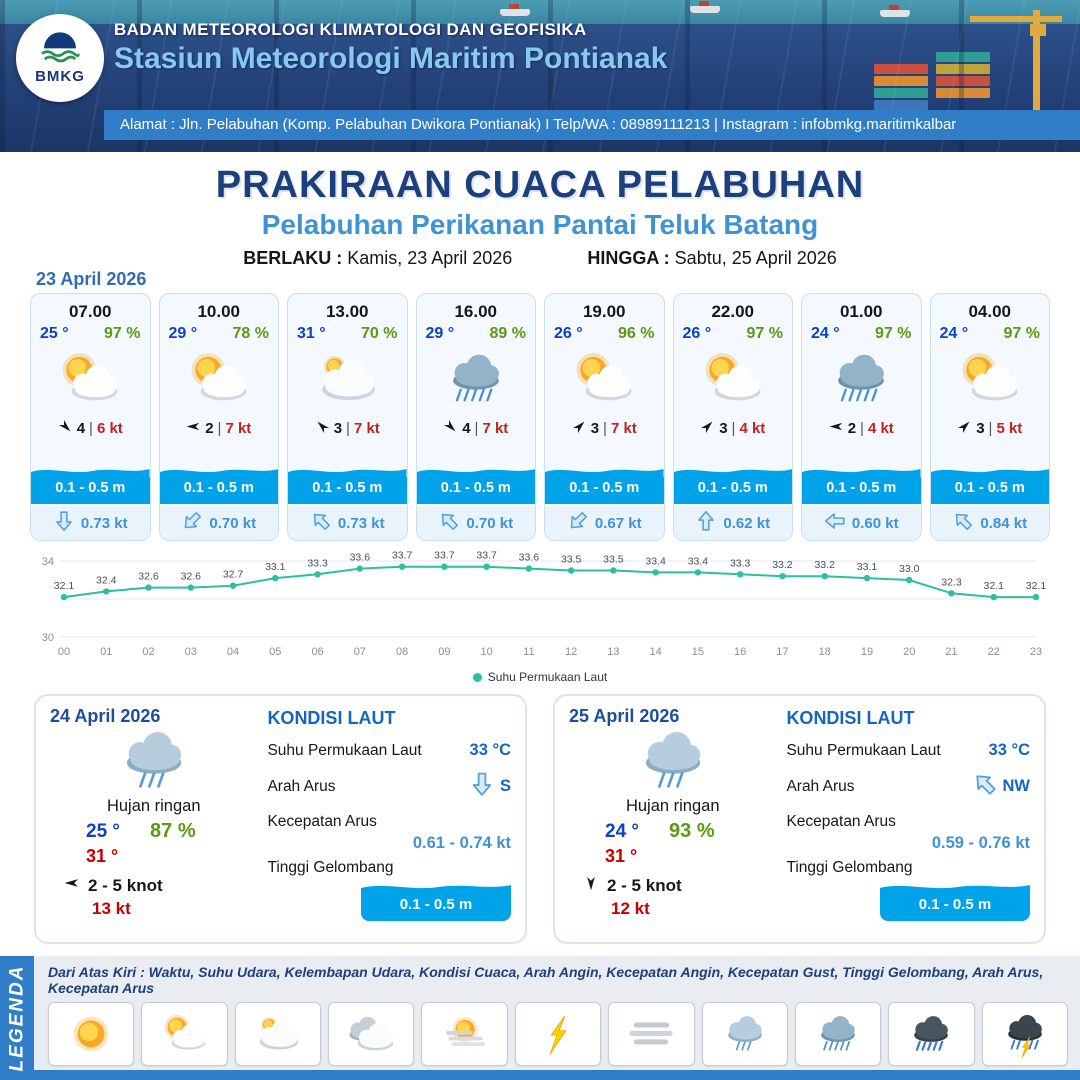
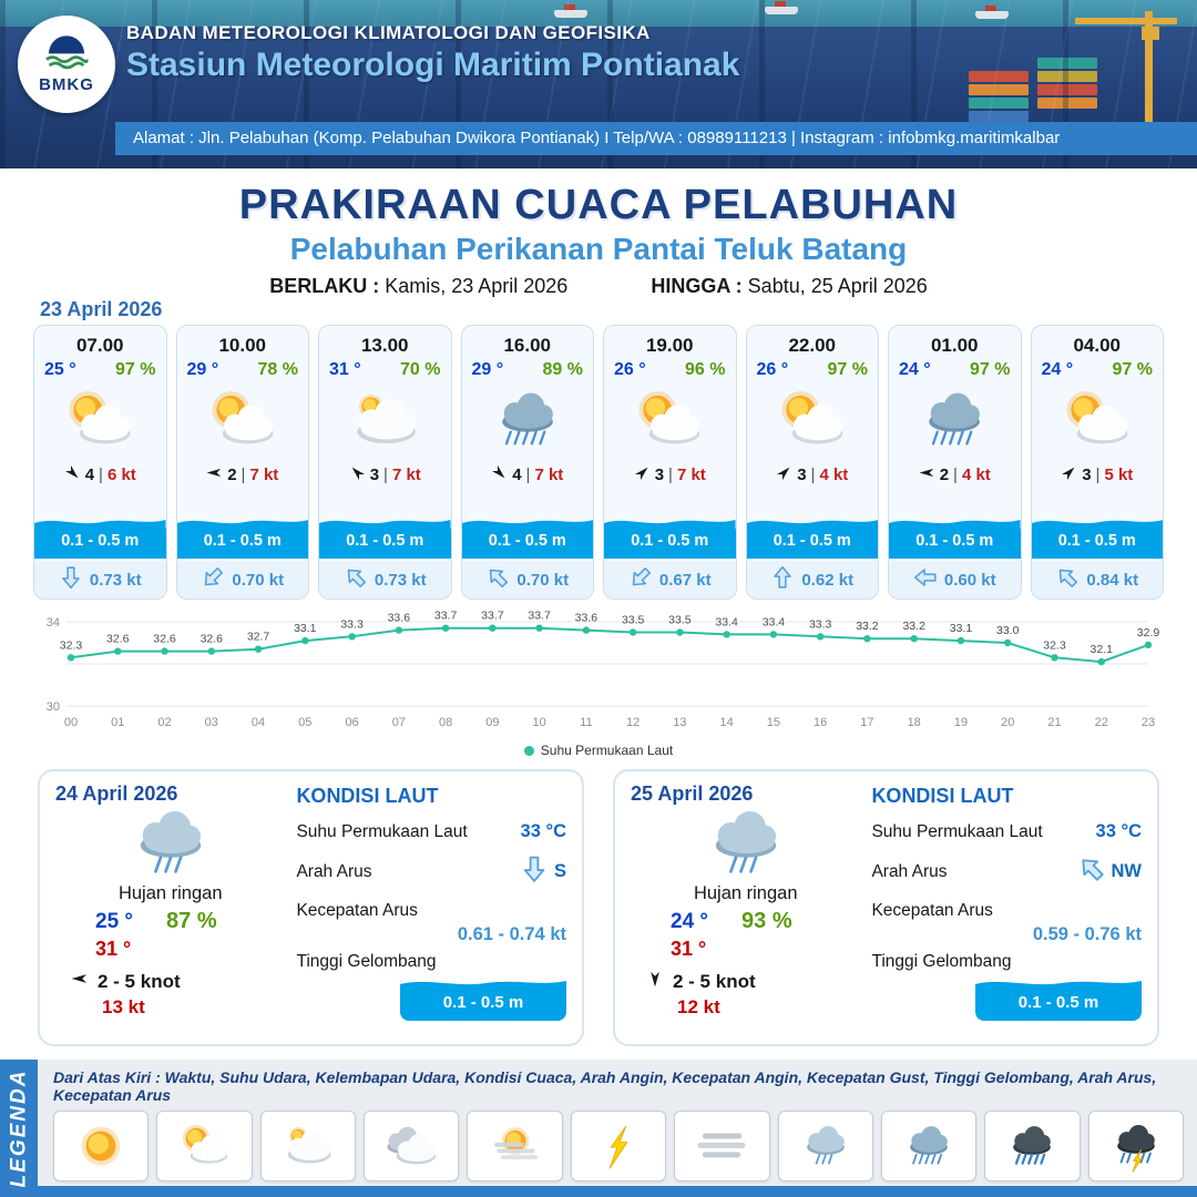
00: 32.1 -> 32.3
01: 32.4 -> 32.6
23: 32.1 -> 32.9
